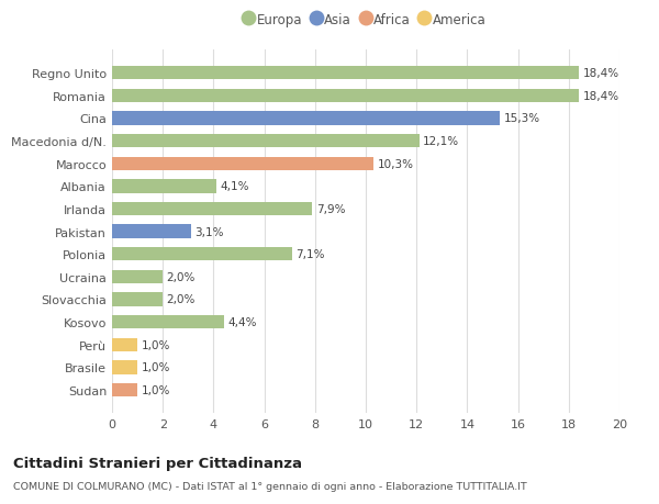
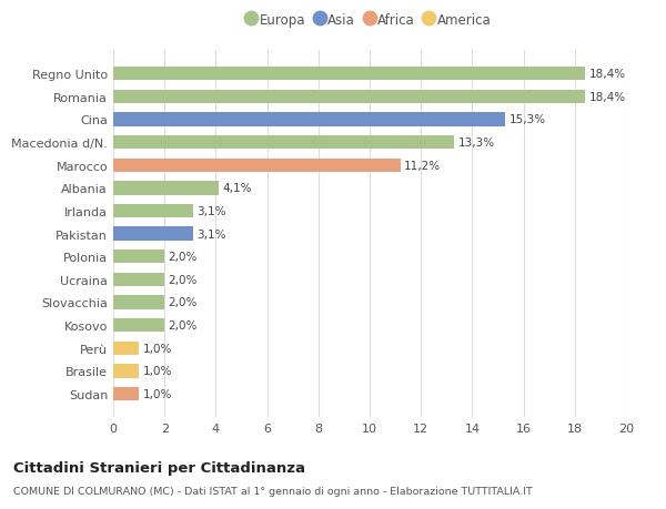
Macedonia d/N.: 12,1% -> 13,3%
Marocco: 10,3% -> 11,2%
Irlanda: 7,9% -> 3,1%
Polonia: 7,1% -> 2,0%
Kosovo: 4,4% -> 2,0%
